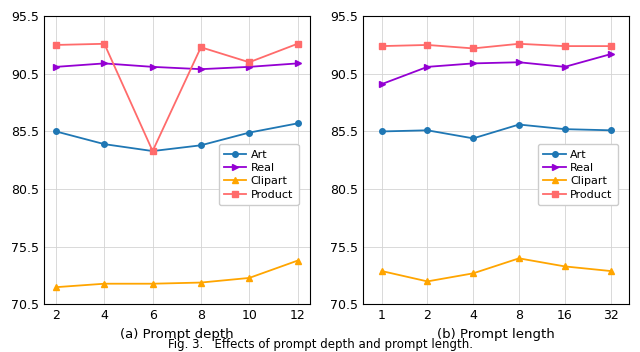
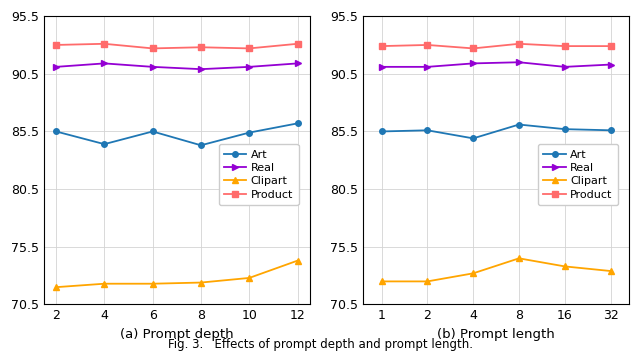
Art/6: 83.8 -> 85.5
Product/6: 83.8 -> 92.7
Product/10: 91.5 -> 92.7
Real/1: 89.6 -> 91.1
Clipart/1: 73.4 -> 72.5
Real/32: 92.2 -> 91.3
